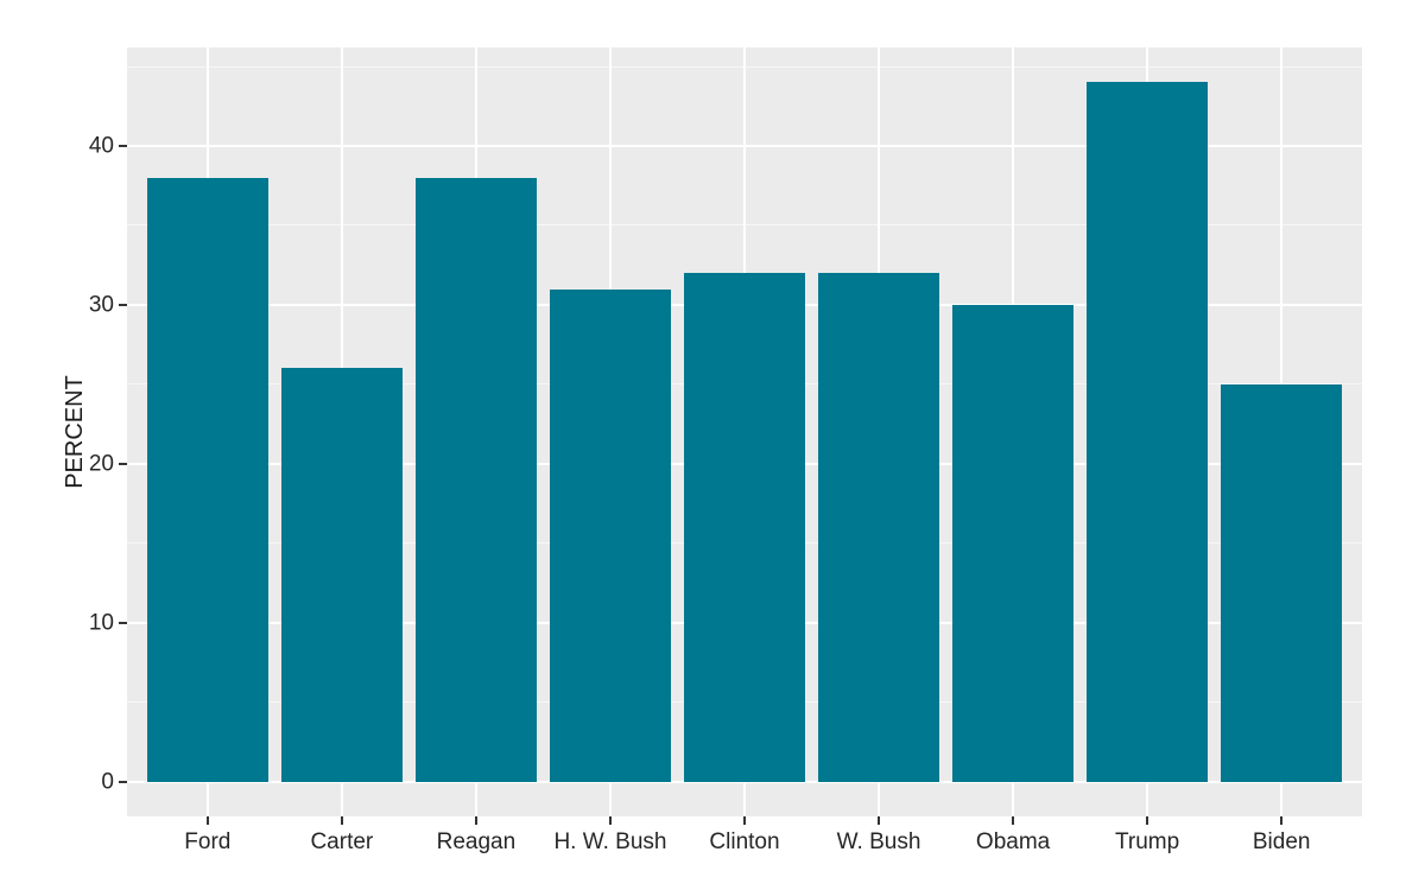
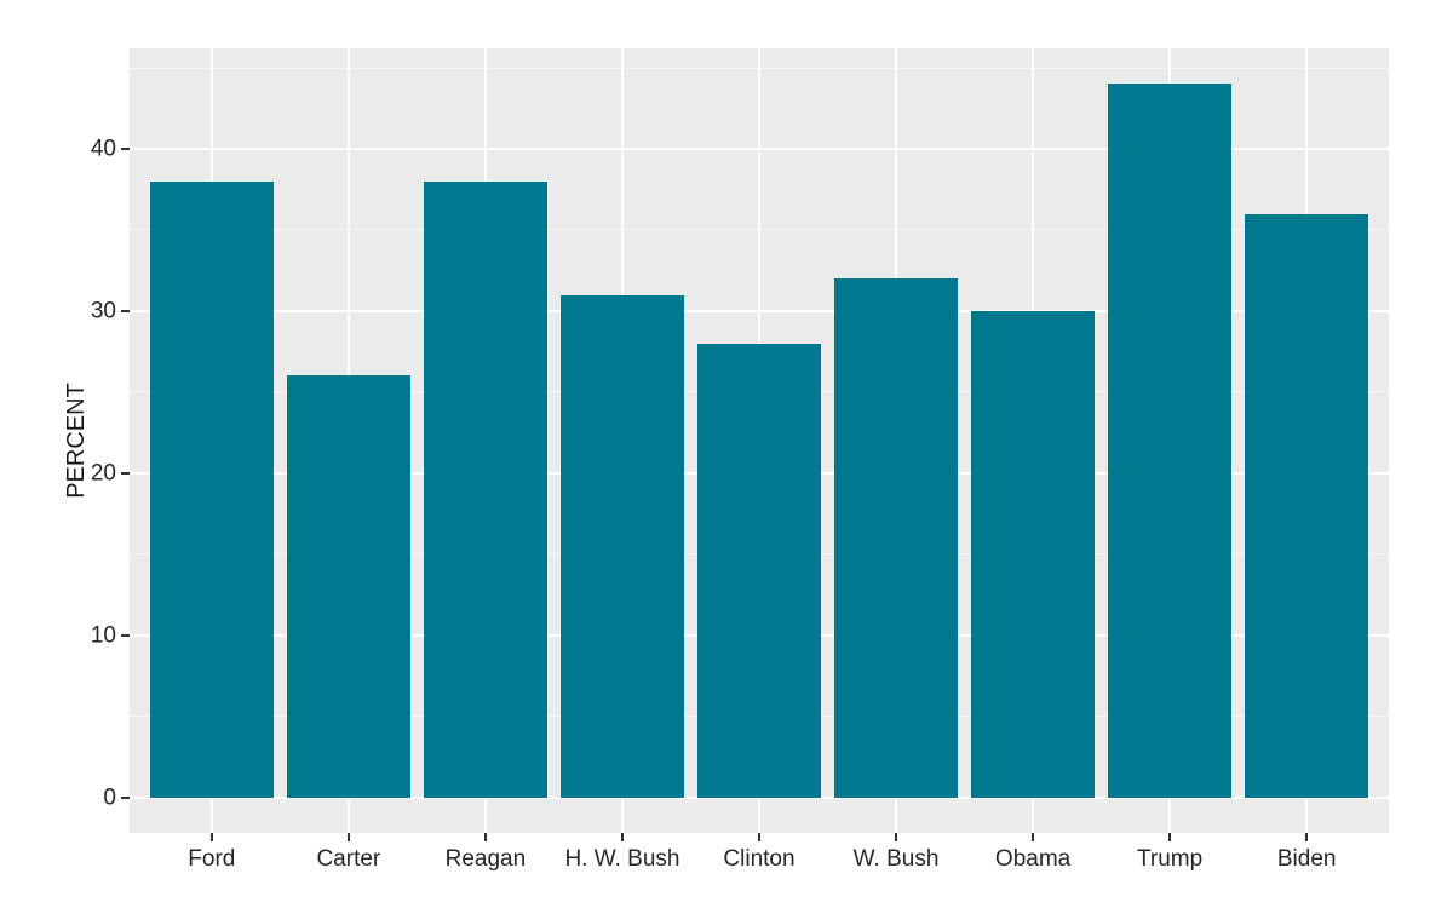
Clinton: 32 -> 28
Biden: 25 -> 36
